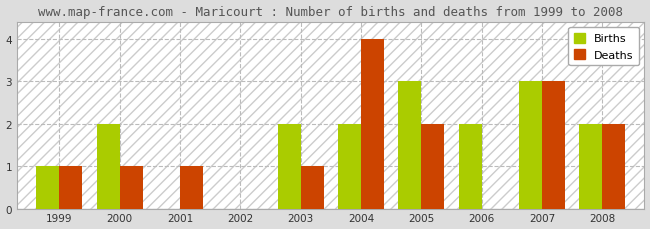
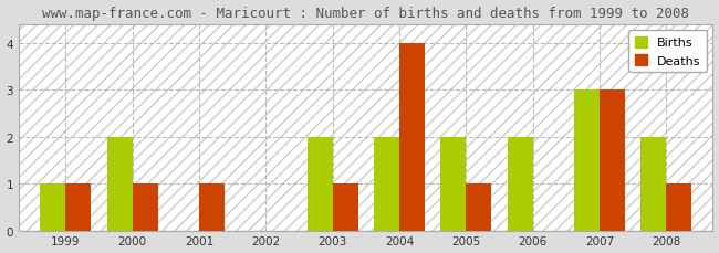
Births/2005: 3 -> 2
Deaths/2005: 2 -> 1
Deaths/2008: 2 -> 1
